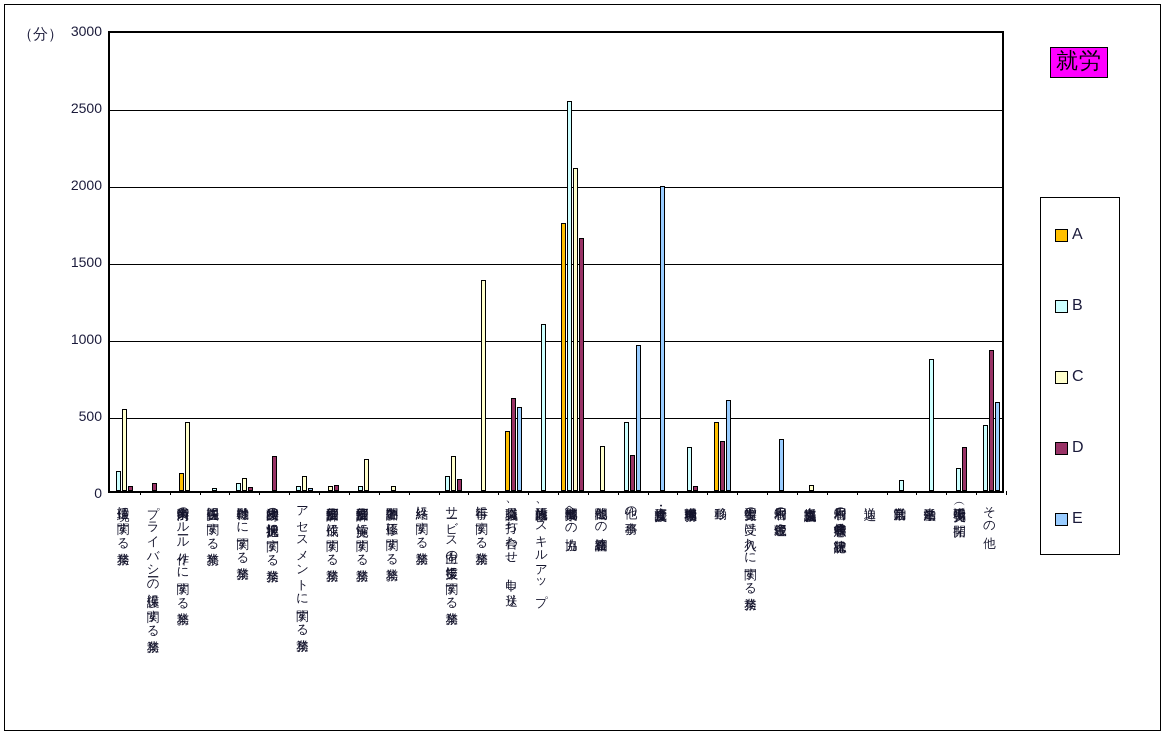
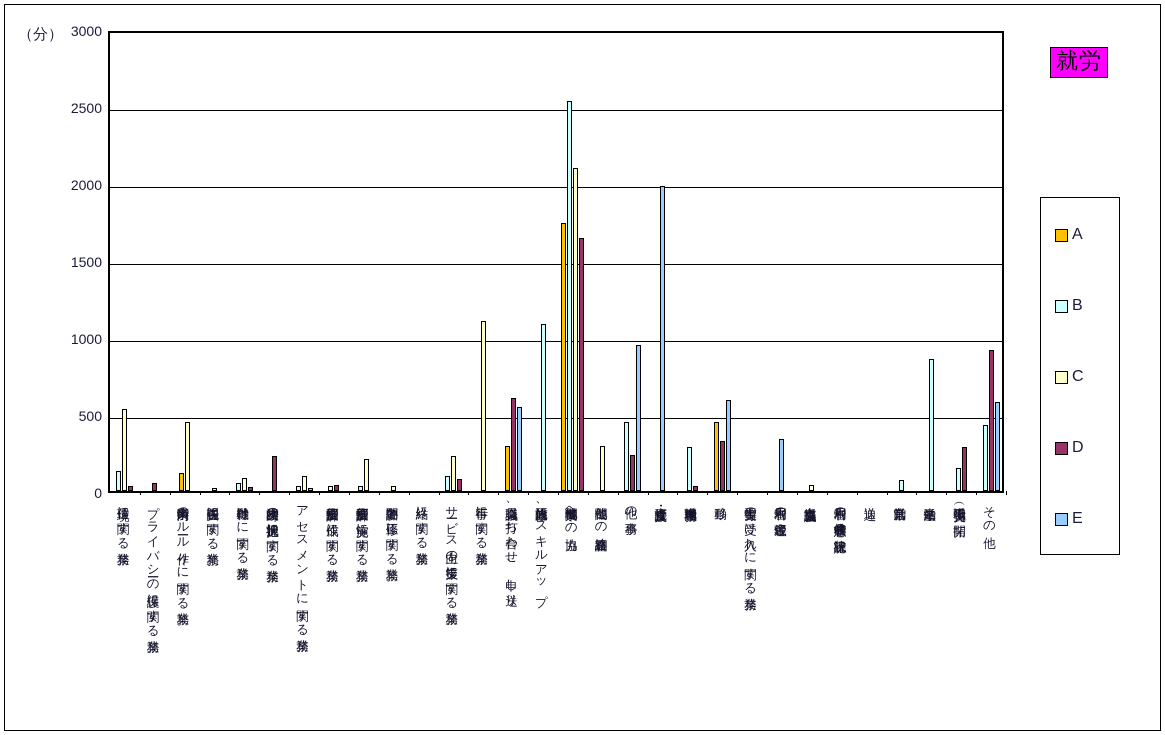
C/行事に関する業務: 1370 -> 1100
A/職員会議、打ち合わせ、申し送り: 390 -> 300
